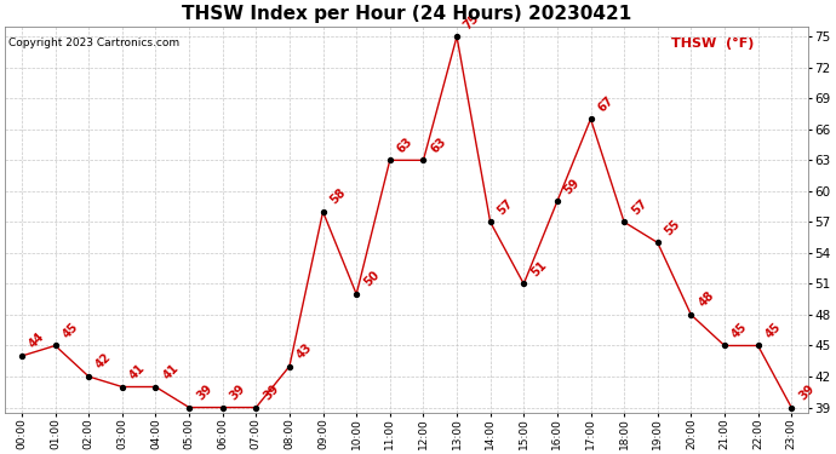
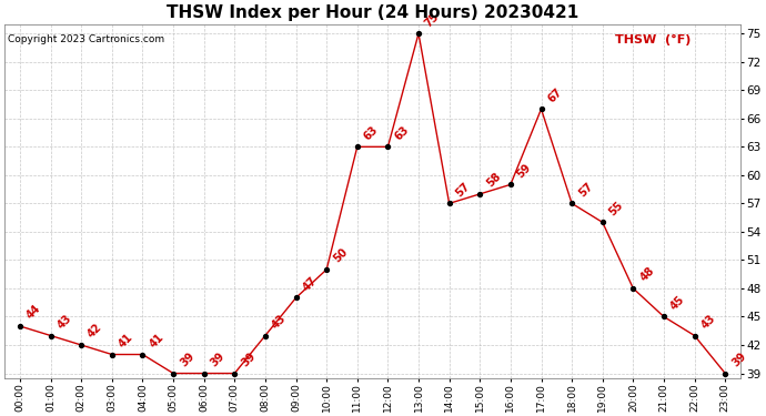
01:00: 45 -> 43
09:00: 58 -> 47
15:00: 51 -> 58
22:00: 45 -> 43
